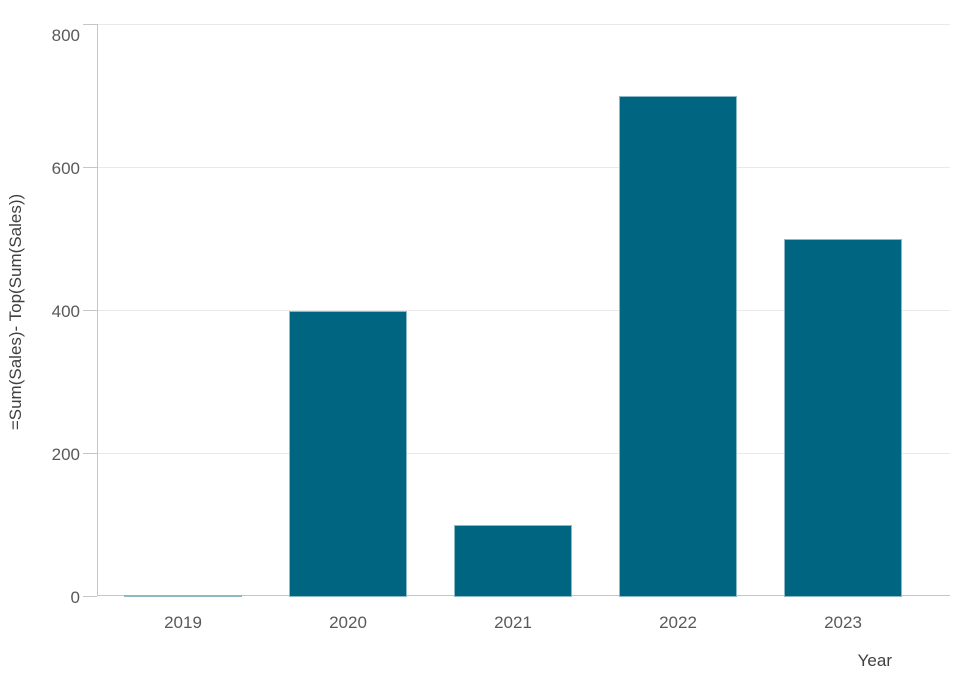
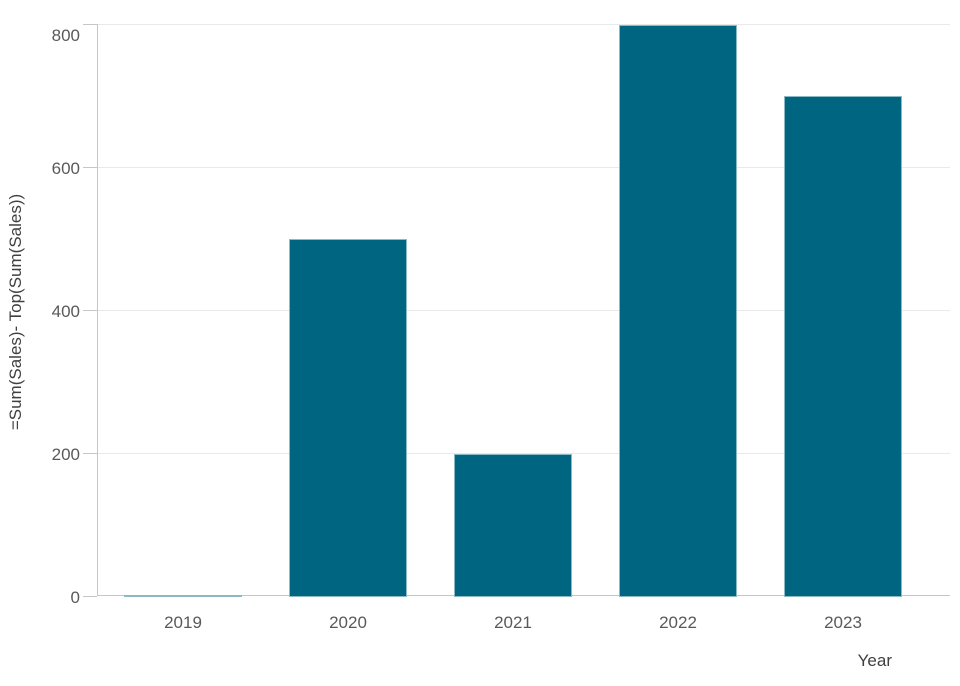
2020: 400 -> 500
2021: 100 -> 200
2022: 700 -> 800
2023: 500 -> 700
